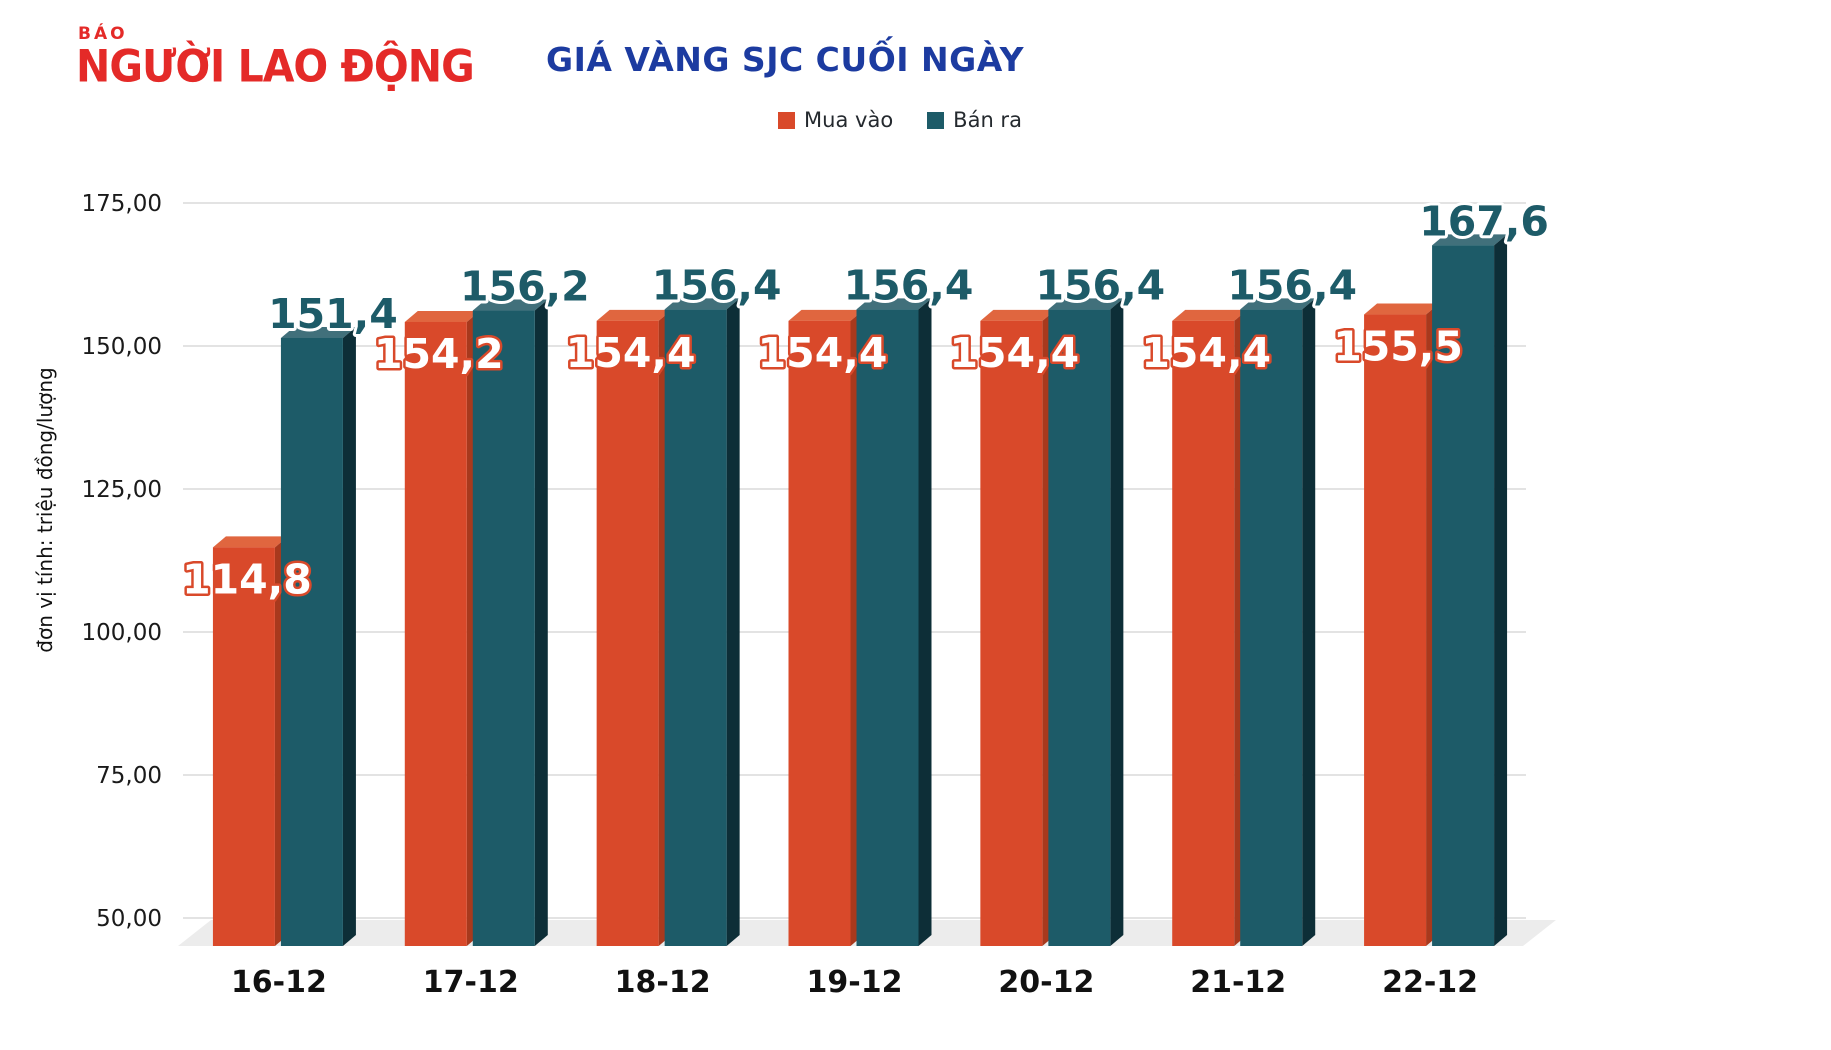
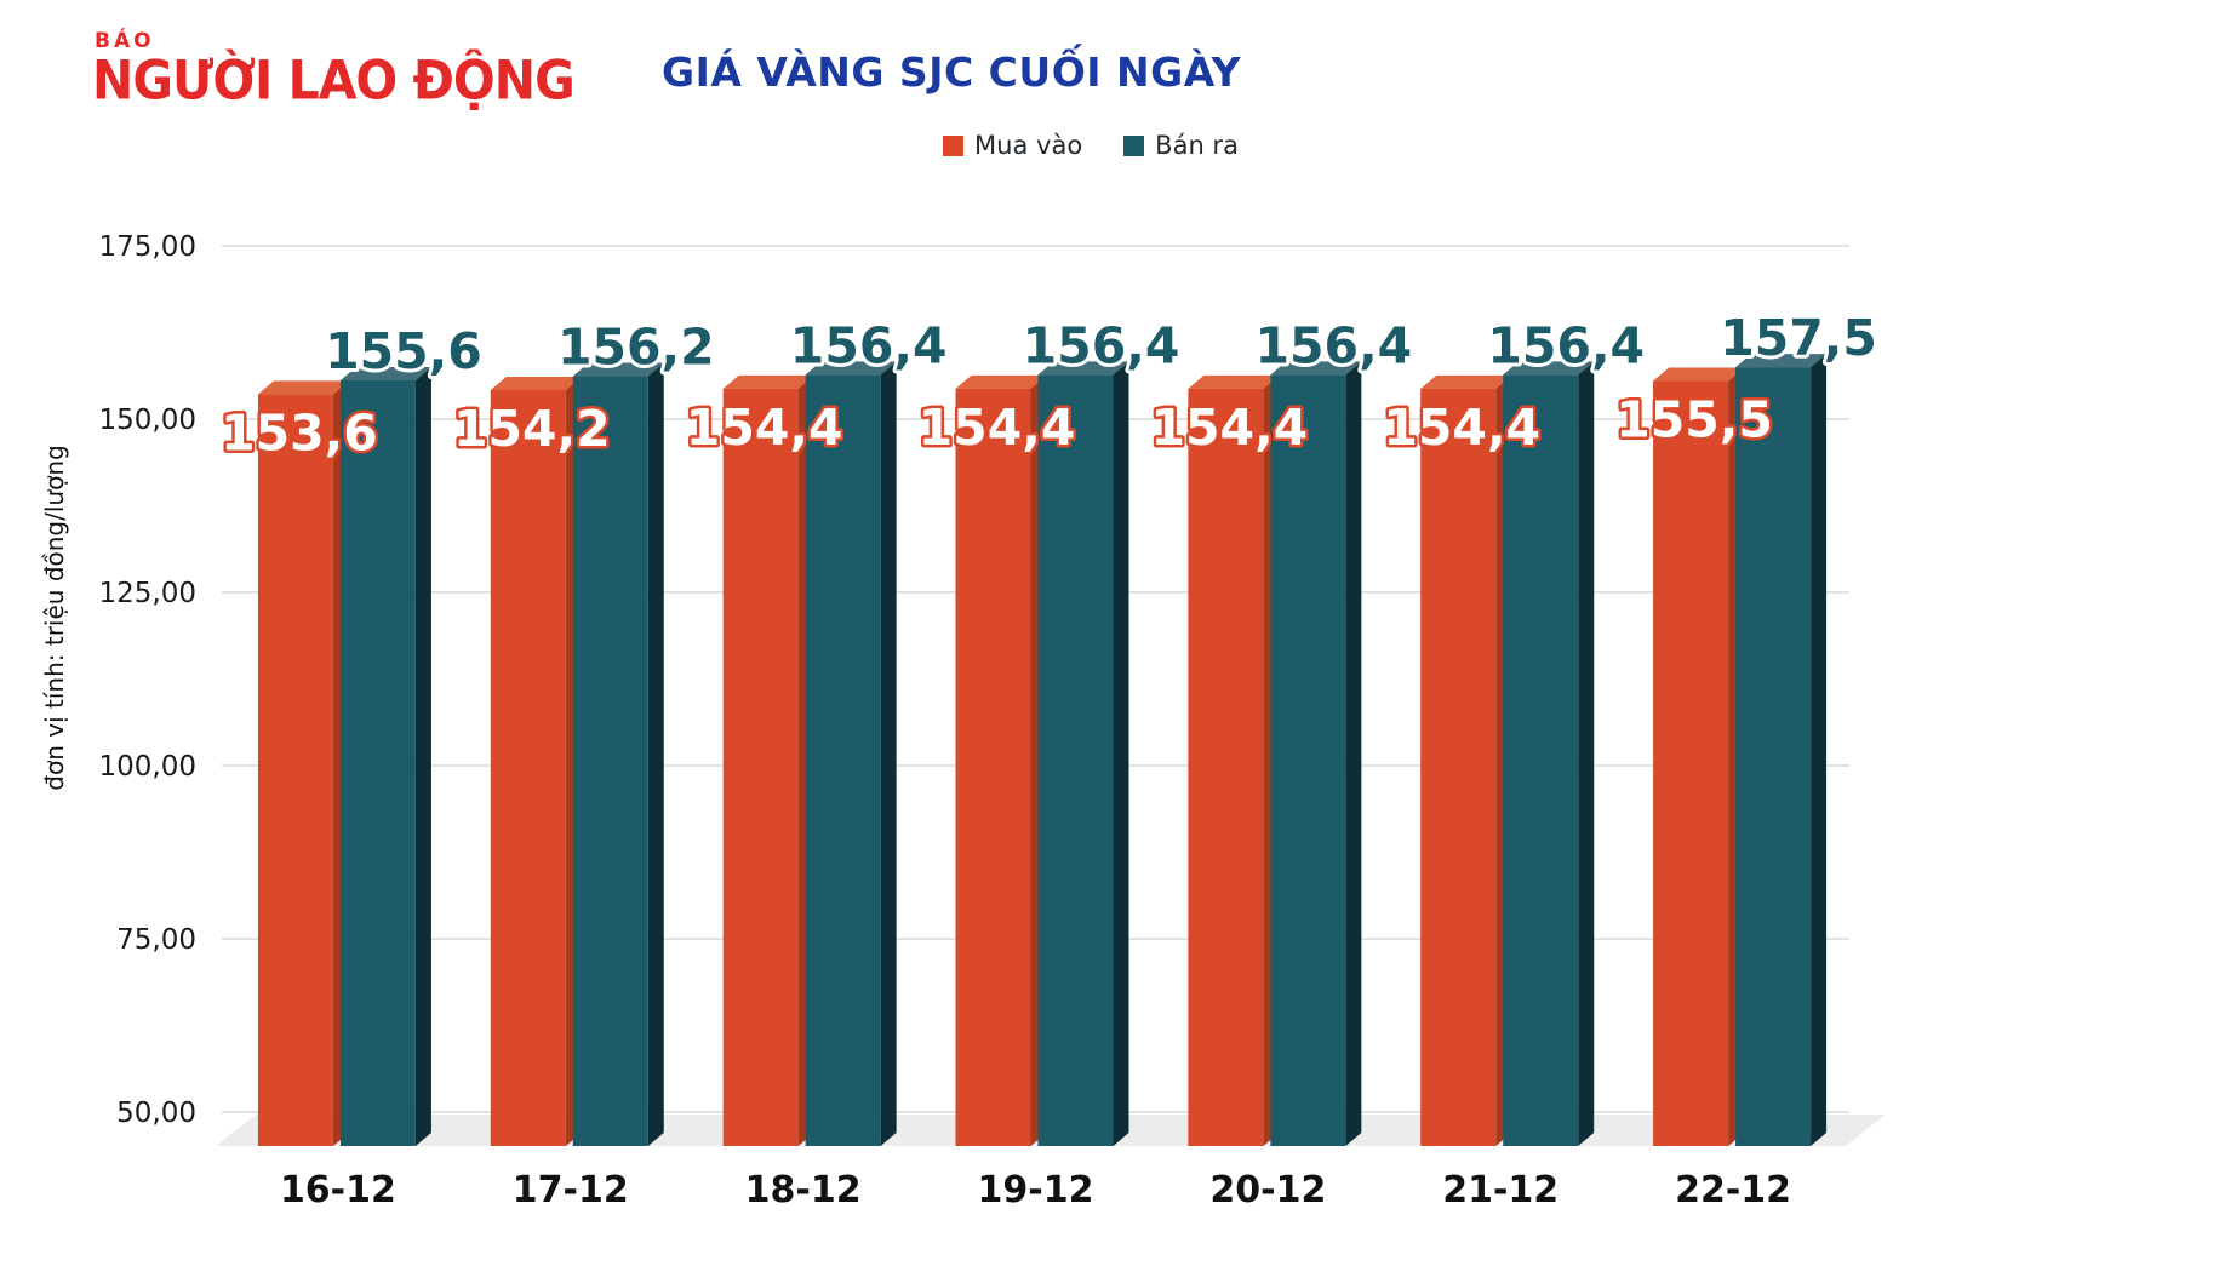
Mua vào/16-12: 114,8 -> 153,6
Bán ra/16-12: 151,4 -> 155,6
Bán ra/22-12: 167,6 -> 157,5
